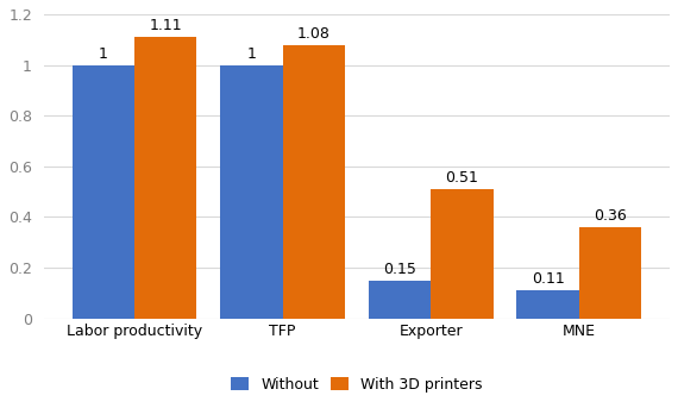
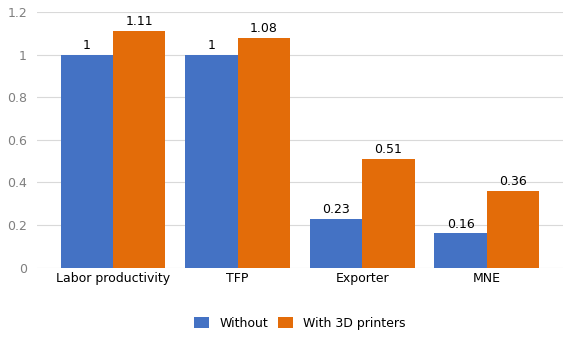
Without/Exporter: 0.15 -> 0.23
Without/MNE: 0.11 -> 0.16
